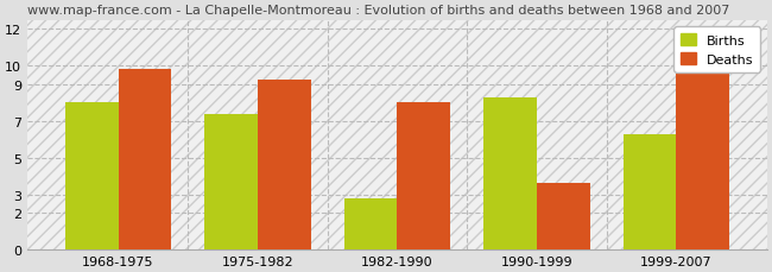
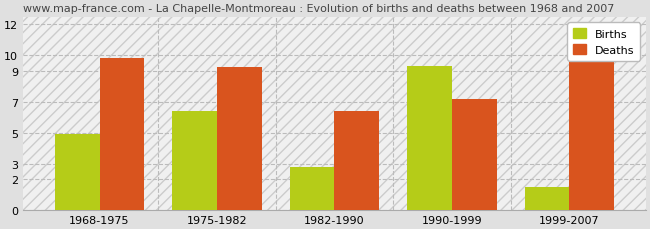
Births/1968-1975: 8.0 -> 4.9
Births/1975-1982: 7.4 -> 6.4
Deaths/1982-1990: 8.0 -> 6.4
Births/1990-1999: 8.3 -> 9.3
Deaths/1990-1999: 3.6 -> 7.2
Births/1999-2007: 6.3 -> 1.5
